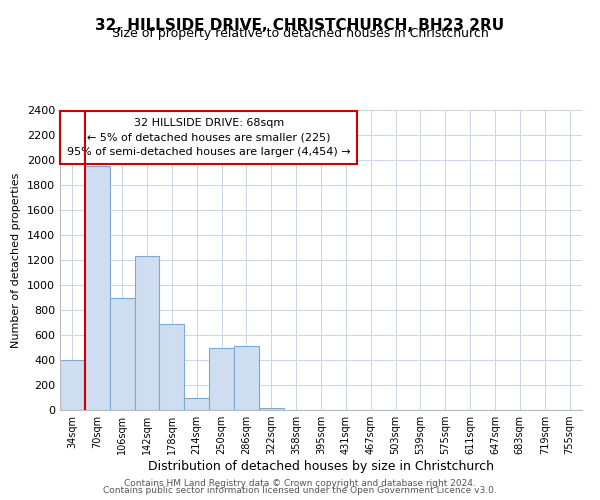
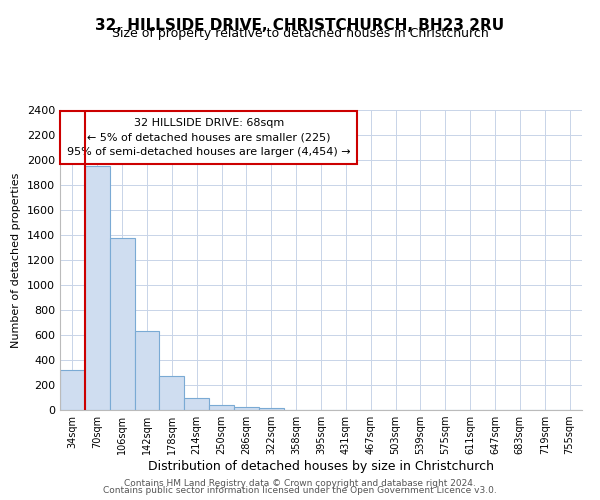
34sqm: 400 -> 320
106sqm: 900 -> 1380
142sqm: 1230 -> 630
178sqm: 690 -> 270
250sqm: 500 -> 40
286sqm: 510 -> 20
